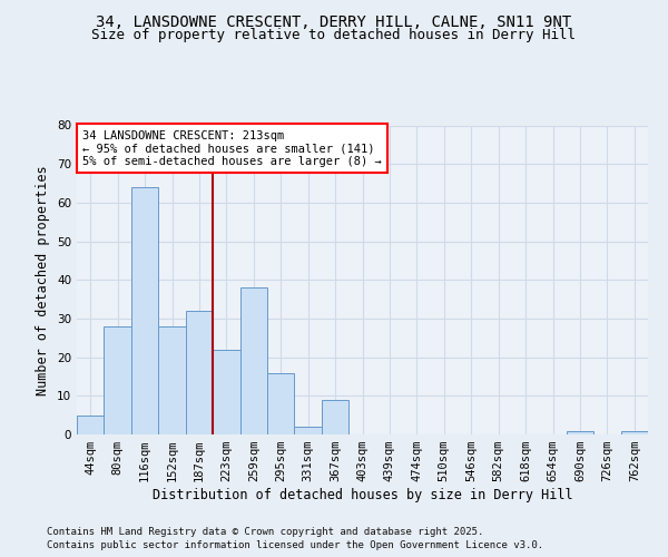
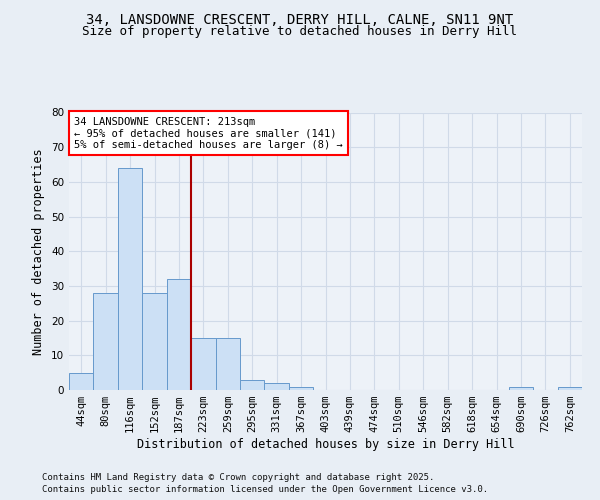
223sqm: 22 -> 15
259sqm: 38 -> 15
295sqm: 16 -> 3
367sqm: 9 -> 1
